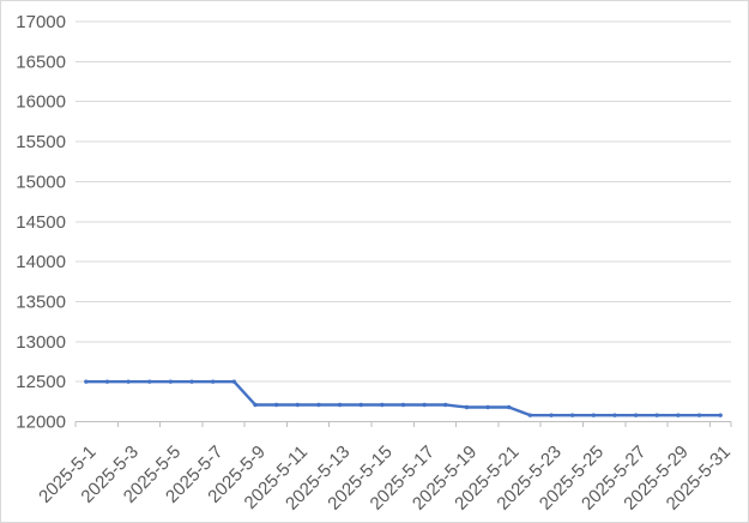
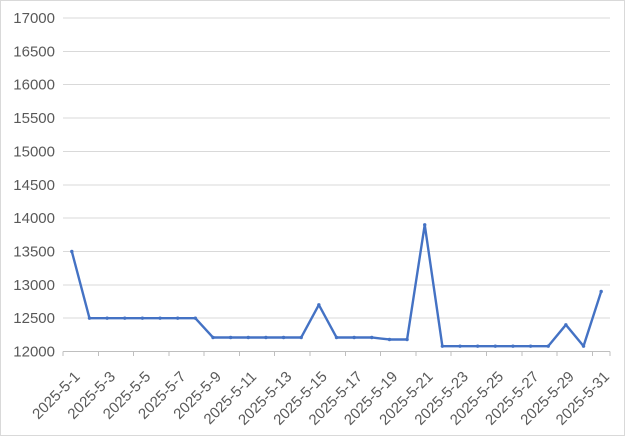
2025-5-1: 12500 -> 13500
2025-5-15: 12200 -> 12700
2025-5-21: 12200 -> 13900
2025-5-29: 12100 -> 12400
2025-5-31: 12100 -> 12900
